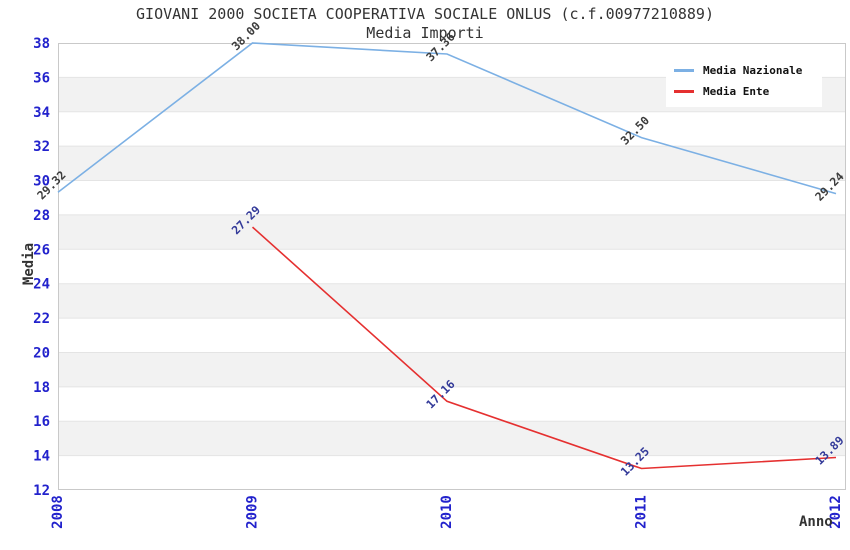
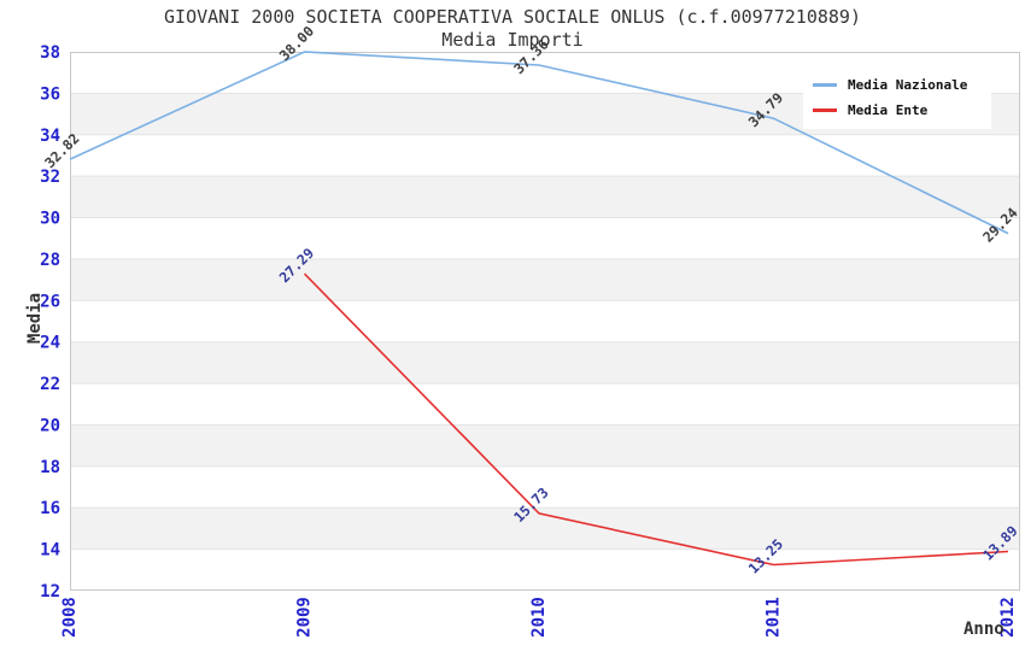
Media Nazionale/2008: 29.32 -> 32.82
Media Ente/2010: 17.16 -> 15.73
Media Nazionale/2011: 32.50 -> 34.79
